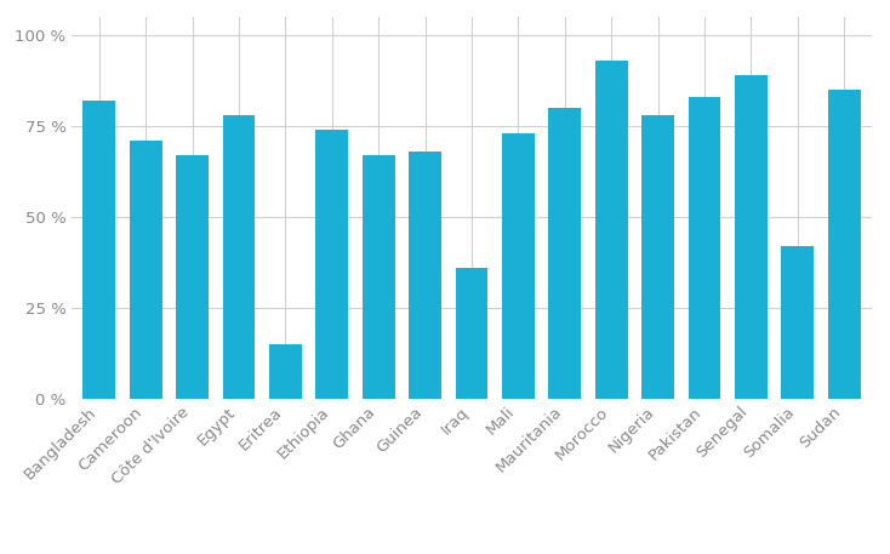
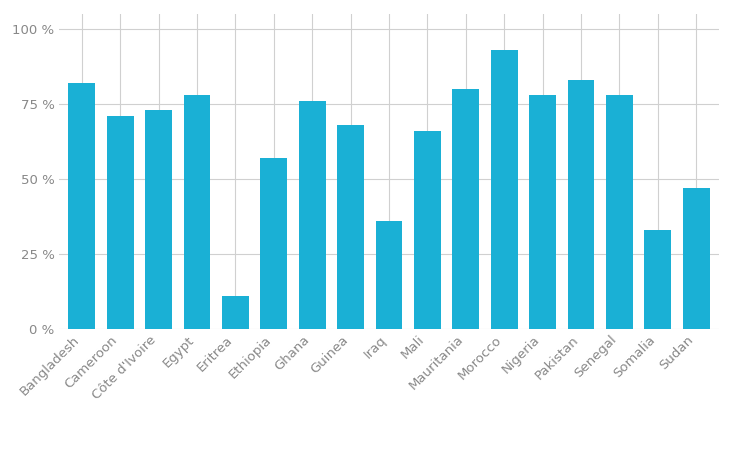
Côte d'Ivoire: 67 % -> 73 %
Eritrea: 15 % -> 11 %
Ethiopia: 74 % -> 57 %
Ghana: 67 % -> 76 %
Mali: 73 % -> 66 %
Senegal: 89 % -> 78 %
Somalia: 42 % -> 33 %
Sudan: 85 % -> 47 %
